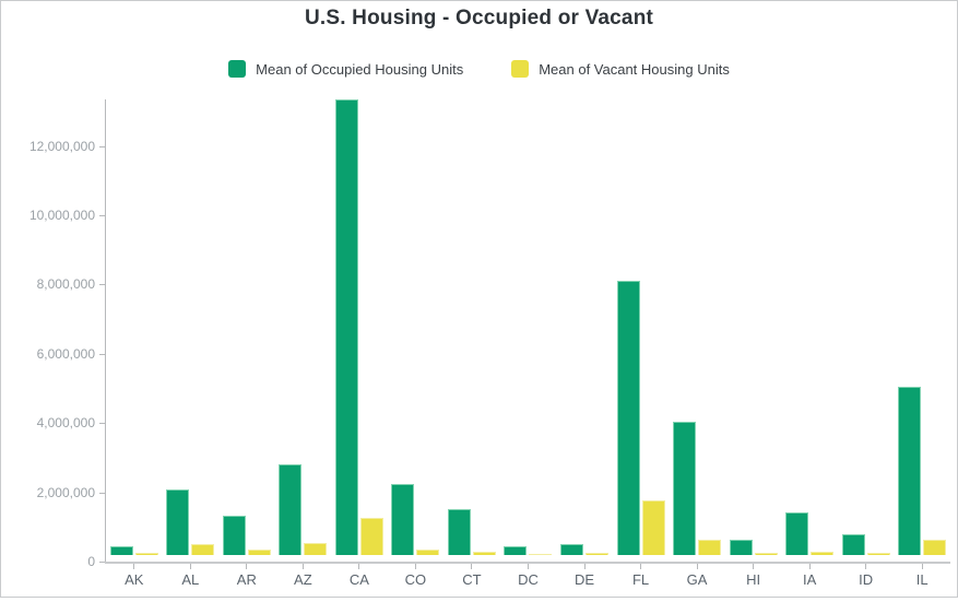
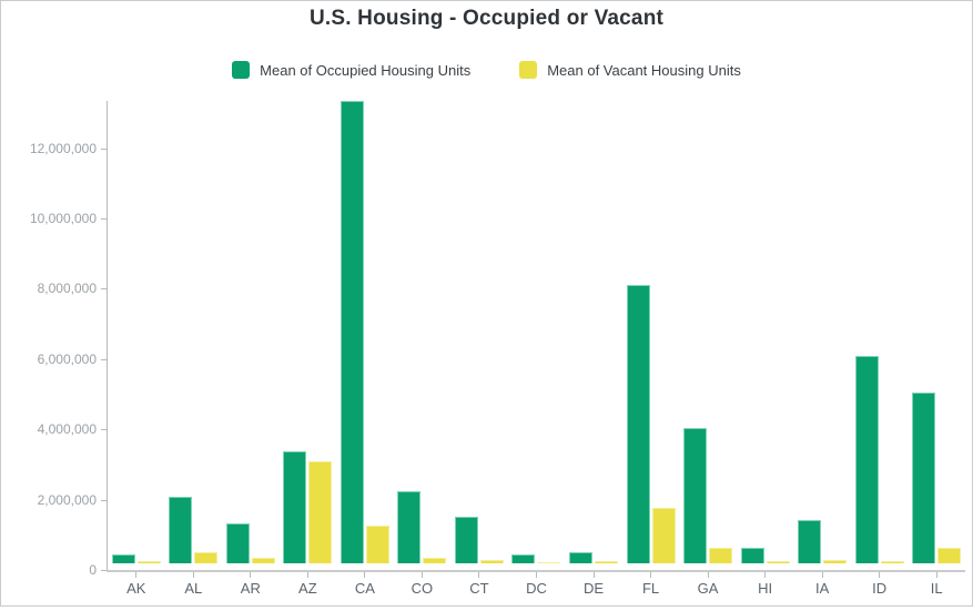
Mean of Occupied Housing Units/AZ: 2600000 -> 3200000
Mean of Vacant Housing Units/AZ: 400000 -> 2900000
Mean of Occupied Housing Units/ID: 600000 -> 5900000
